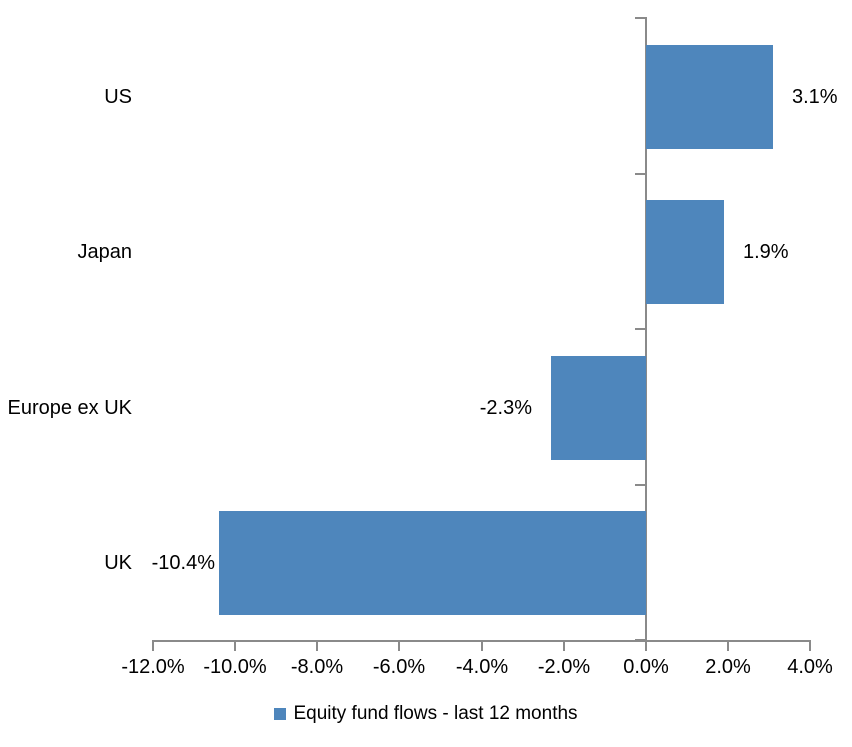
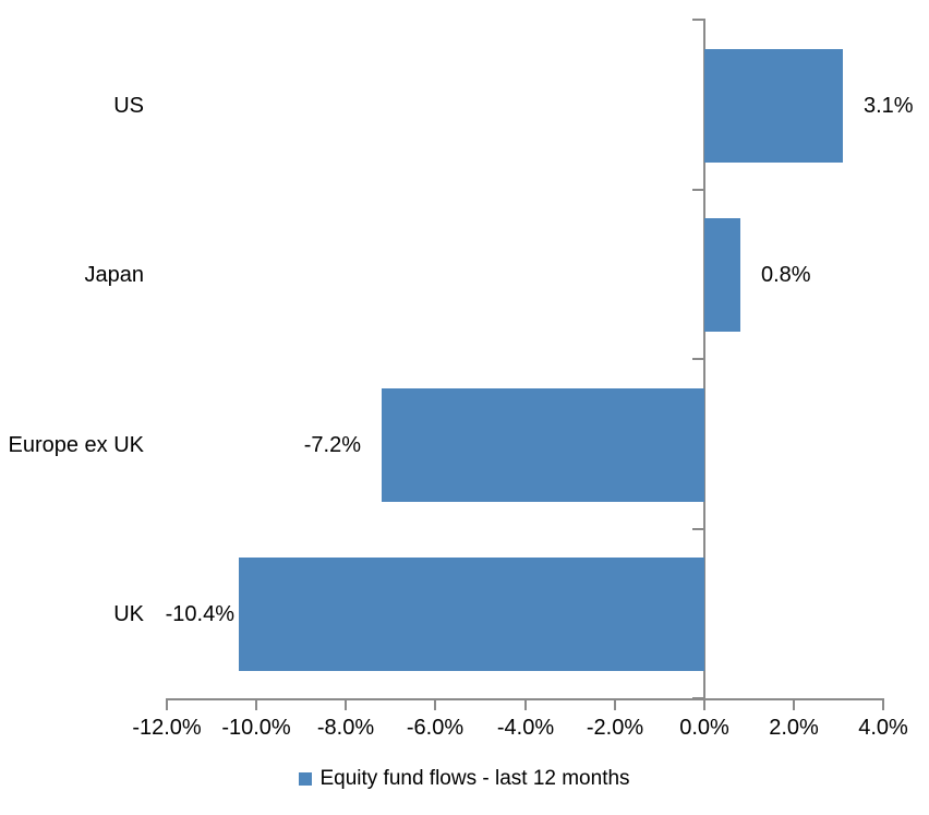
Japan: 1.9% -> 0.8%
Europe ex UK: -2.3% -> -7.2%
